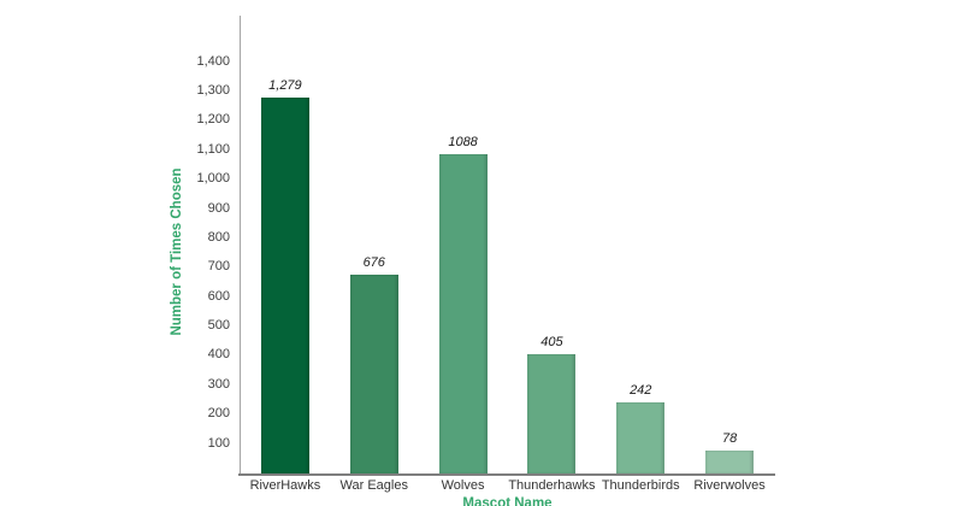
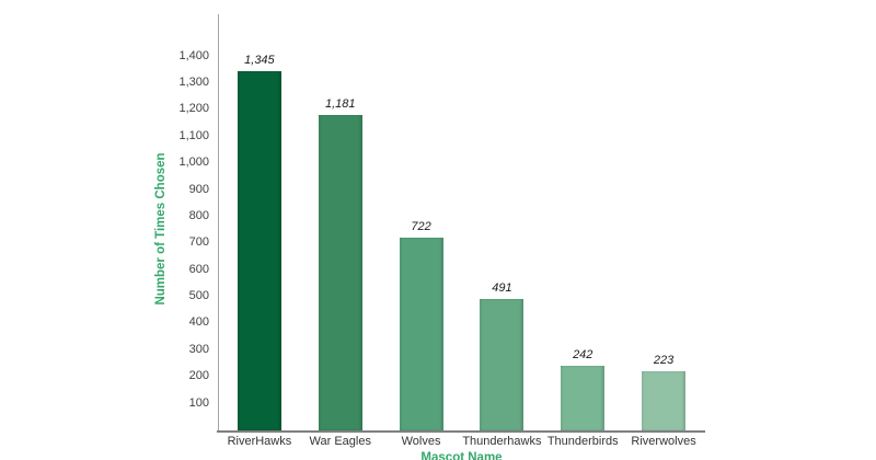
RiverHawks: 1,279 -> 1,345
War Eagles: 676 -> 1,181
Wolves: 1088 -> 722
Thunderhawks: 405 -> 491
Riverwolves: 78 -> 223
